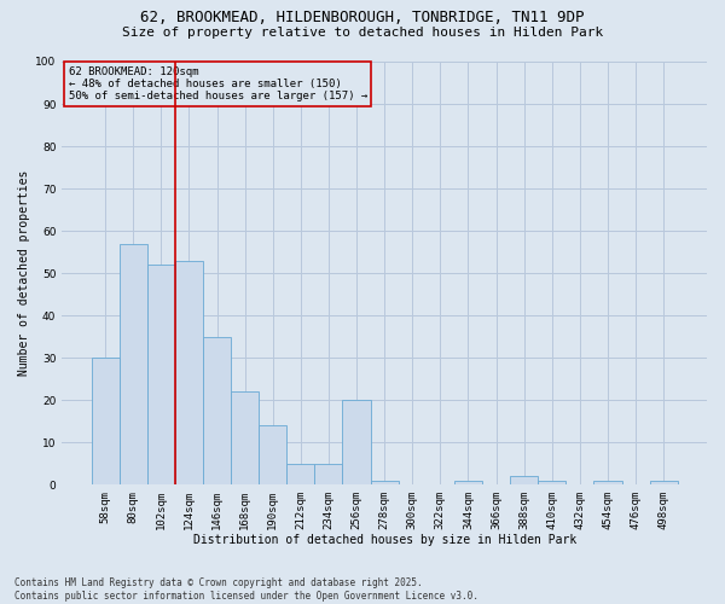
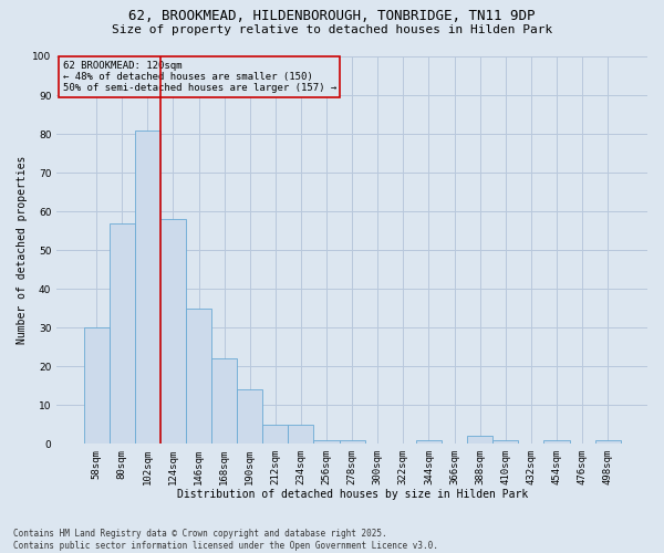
102sqm: 52 -> 81
124sqm: 53 -> 58
256sqm: 20 -> 1
